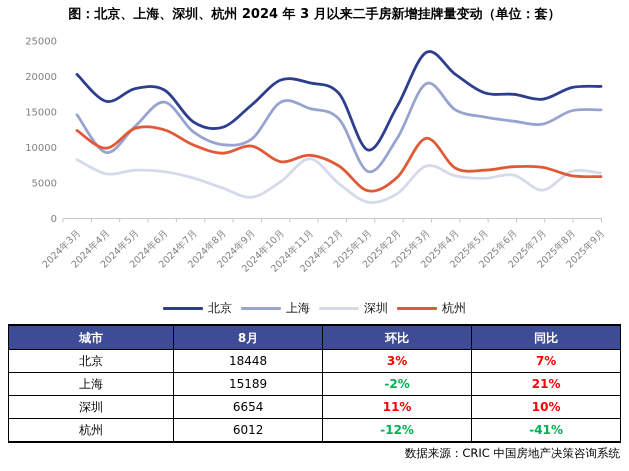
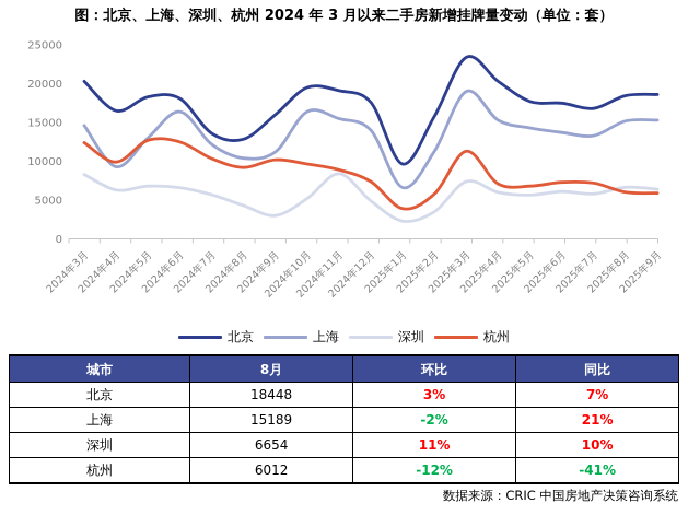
杭州/2024年10月: 8000 -> 10000
深圳/2025年7月: 4000 -> 6000
